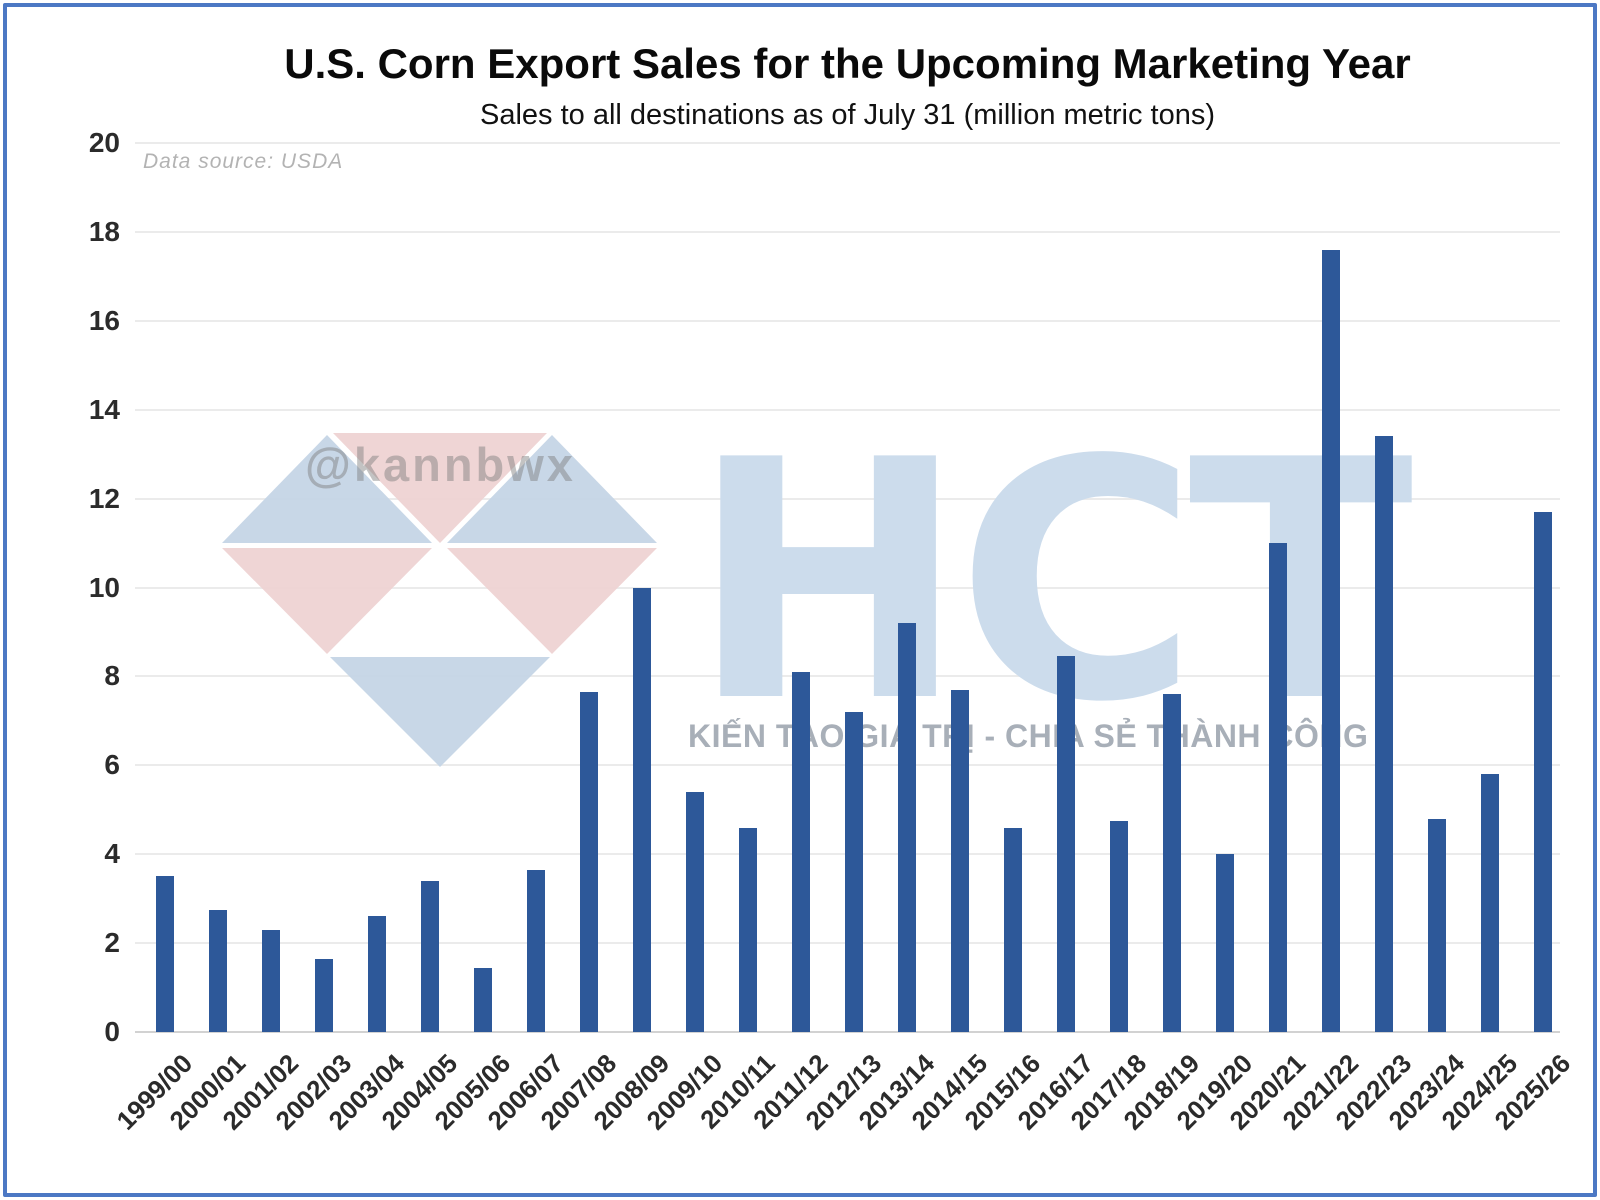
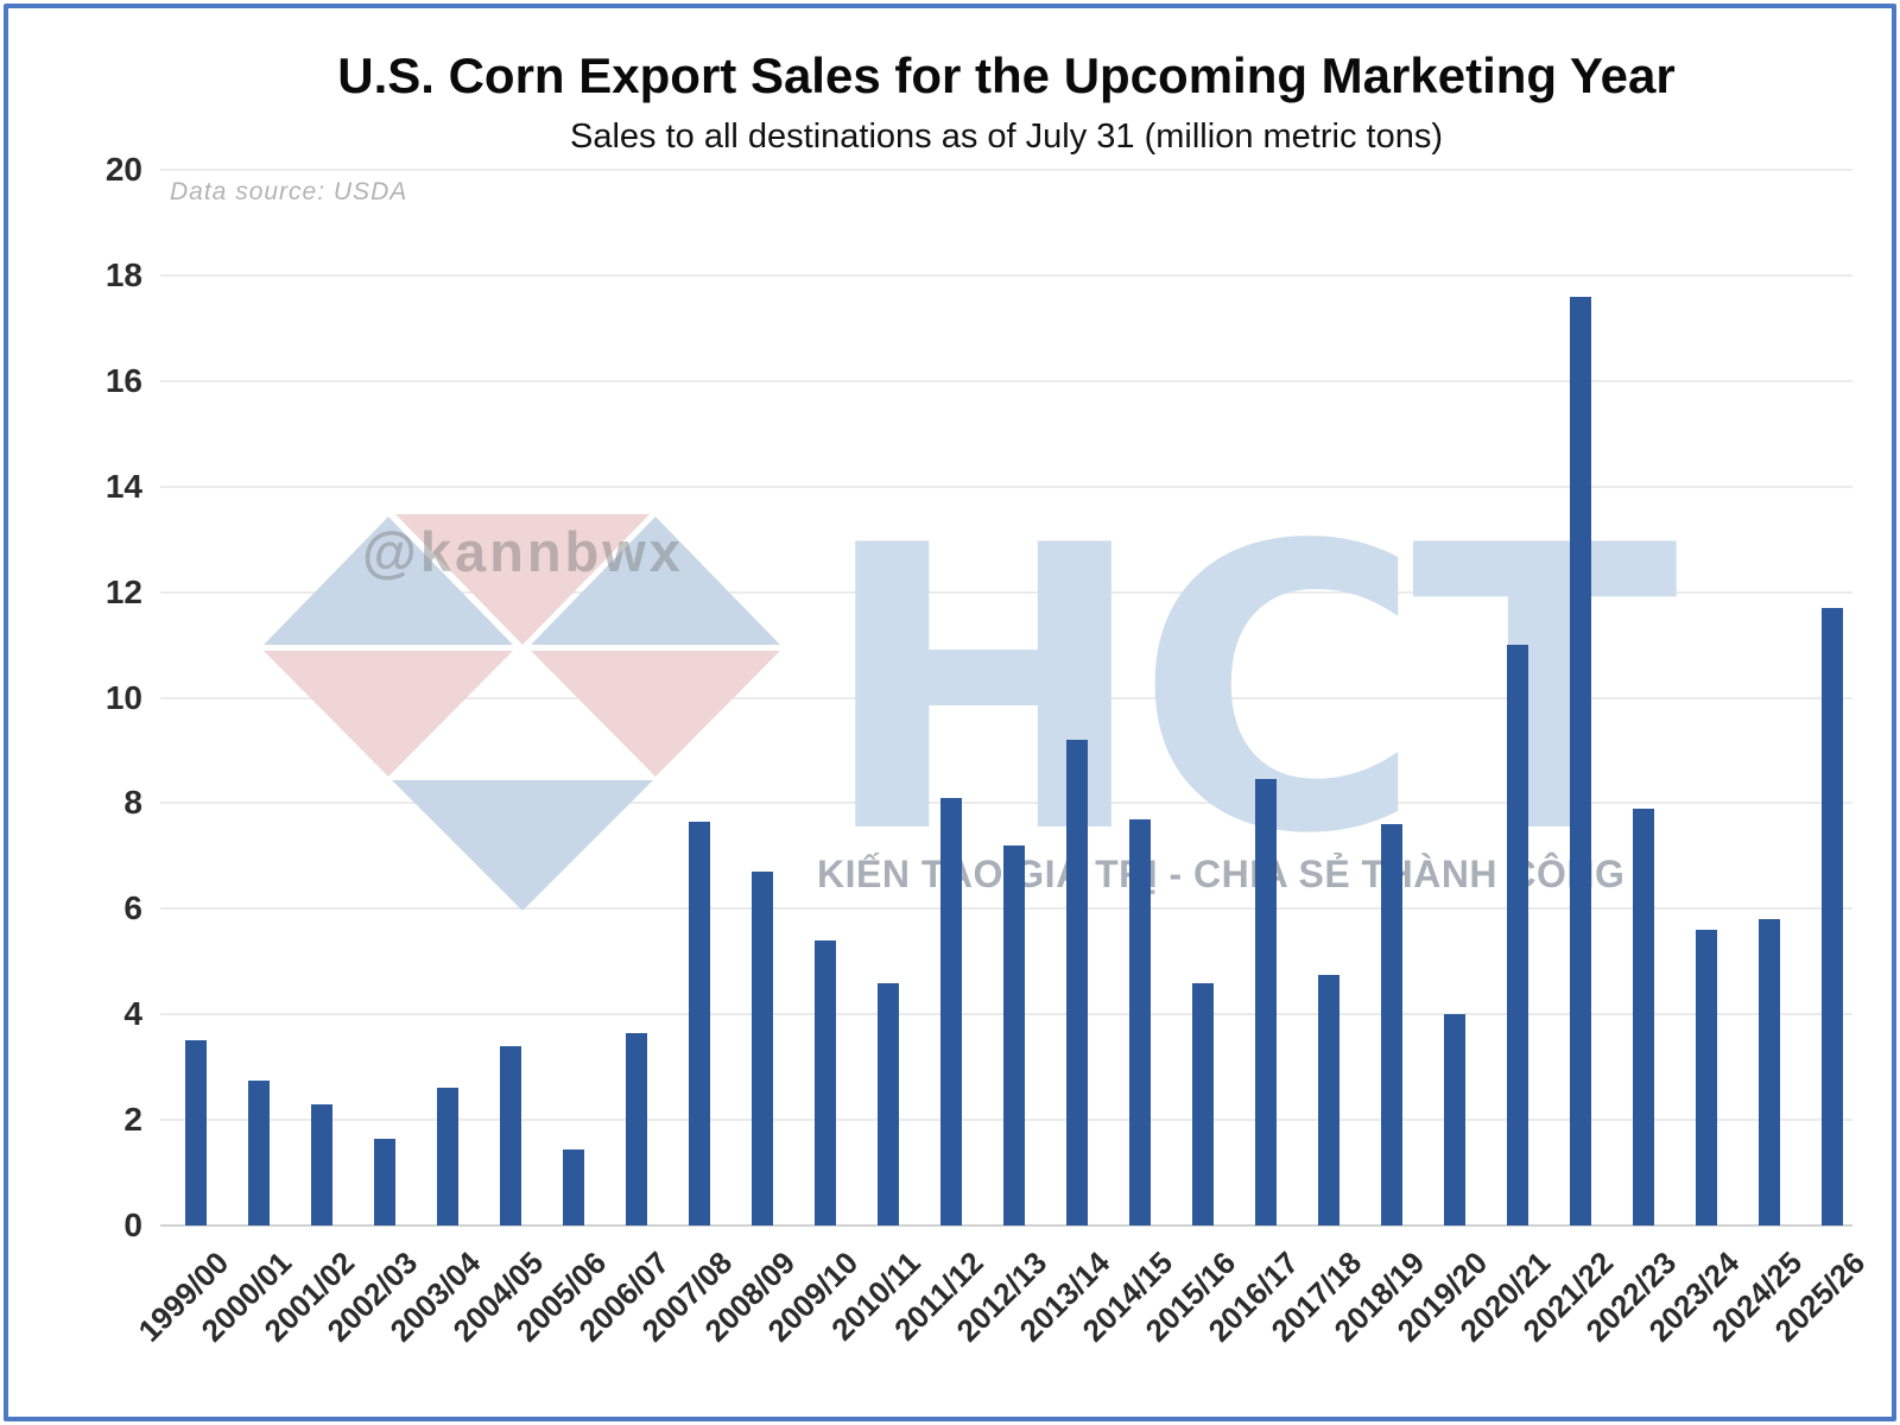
2008/09: 10.0 -> 6.7
2022/23: 13.4 -> 7.9
2023/24: 4.8 -> 5.6
